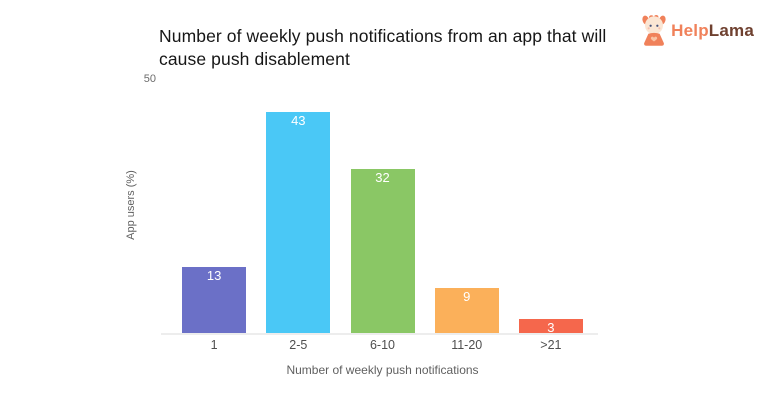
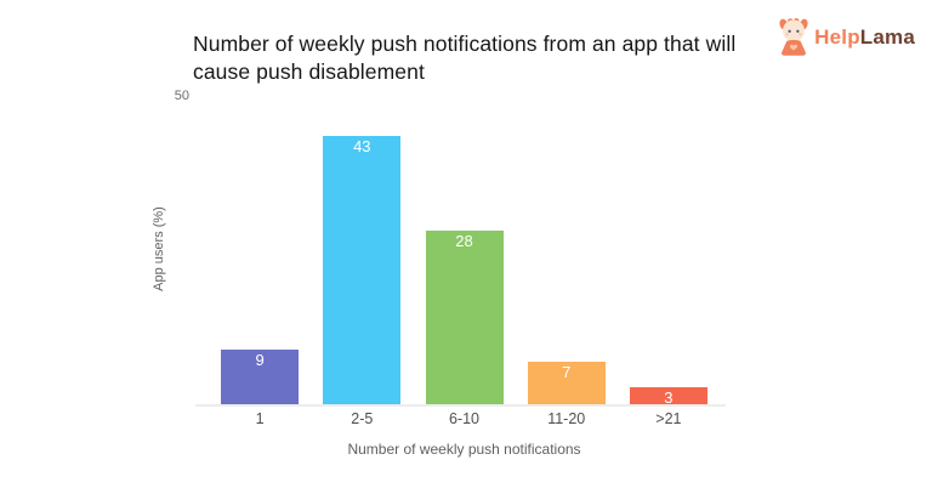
1: 13 -> 9
6-10: 32 -> 28
11-20: 9 -> 7
